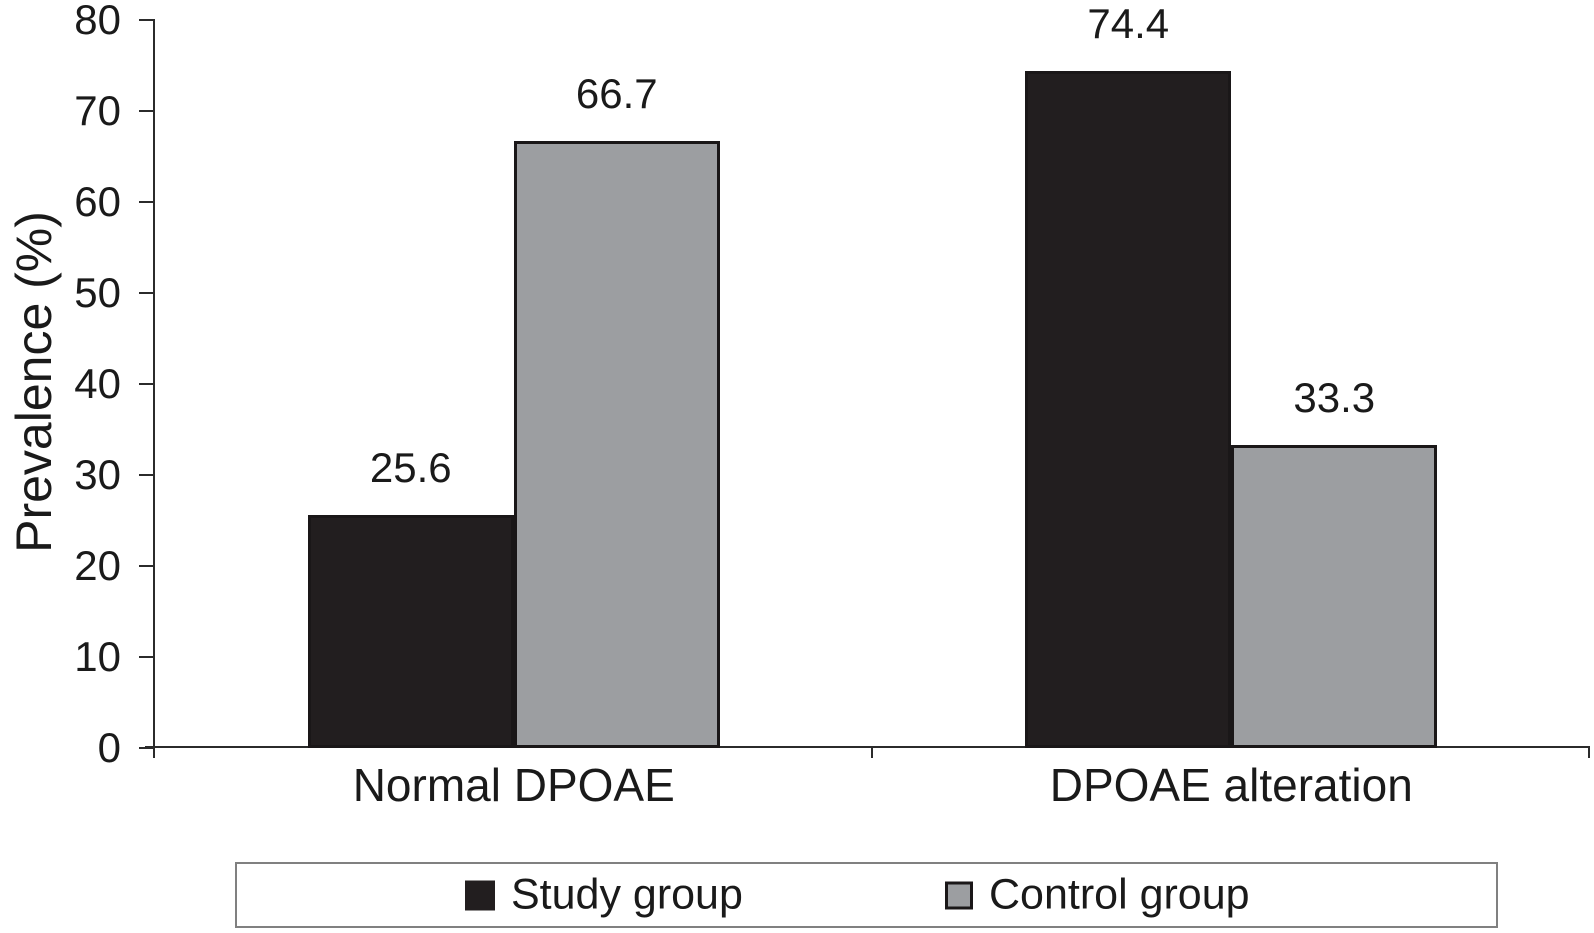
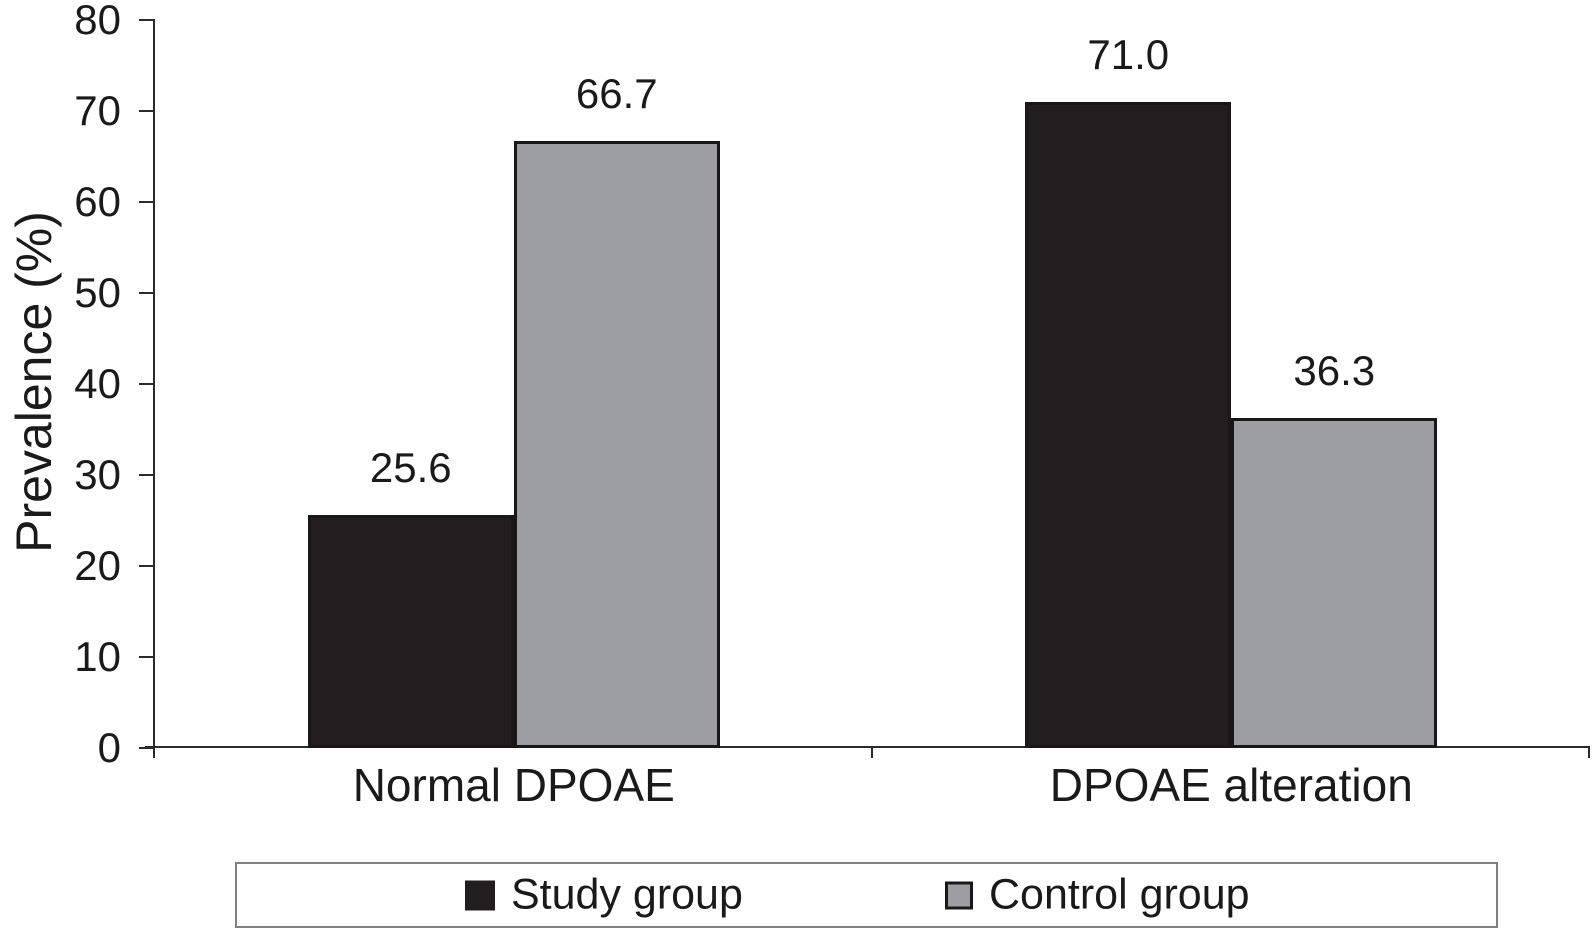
Study group/DPOAE alteration: 74.4 -> 71.0
Control group/DPOAE alteration: 33.3 -> 36.3
